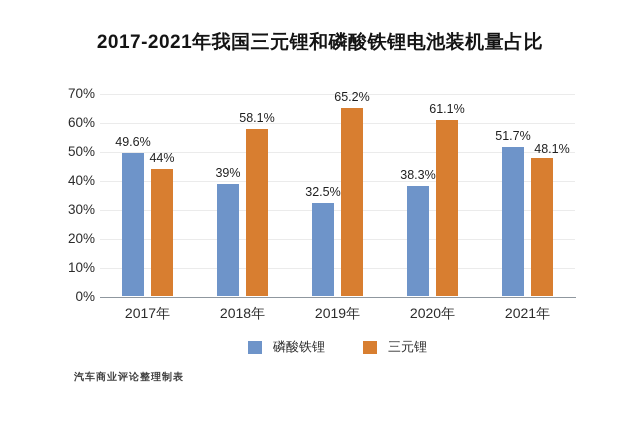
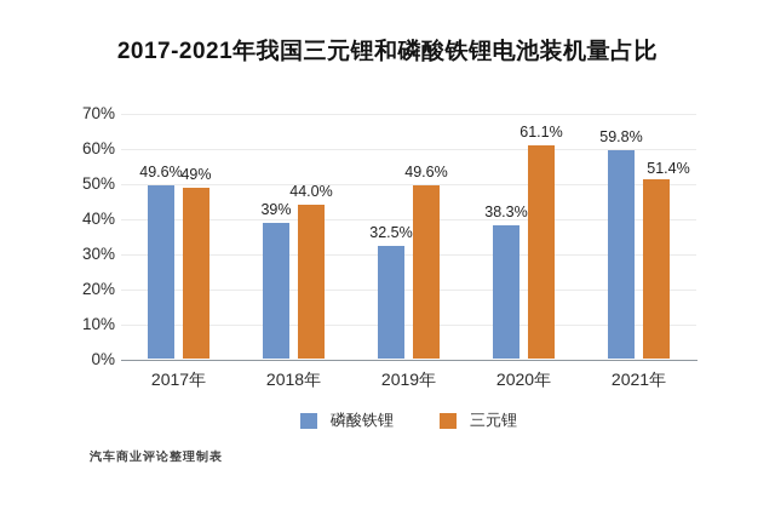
三元锂/2017年: 44% -> 49%
三元锂/2018年: 58.1% -> 44.0%
三元锂/2019年: 65.2% -> 49.6%
磷酸铁锂/2021年: 51.7% -> 59.8%
三元锂/2021年: 48.1% -> 51.4%
